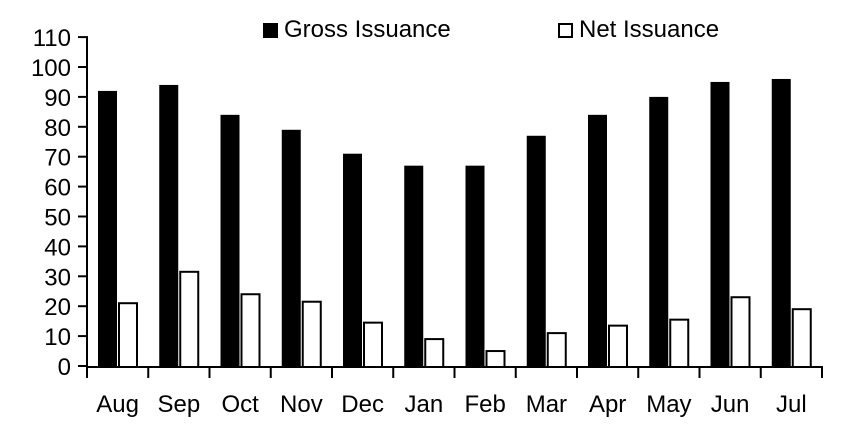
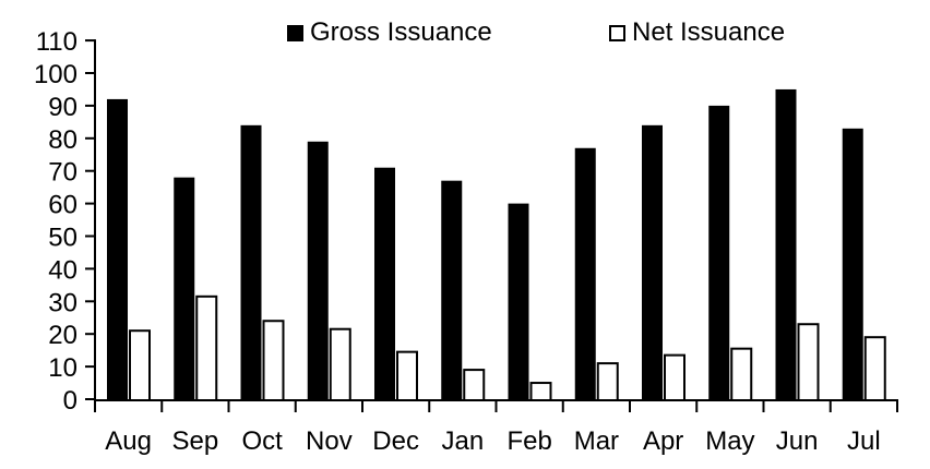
Gross Issuance/Sep: 94 -> 68
Gross Issuance/Feb: 67 -> 60
Gross Issuance/Jul: 96 -> 83
